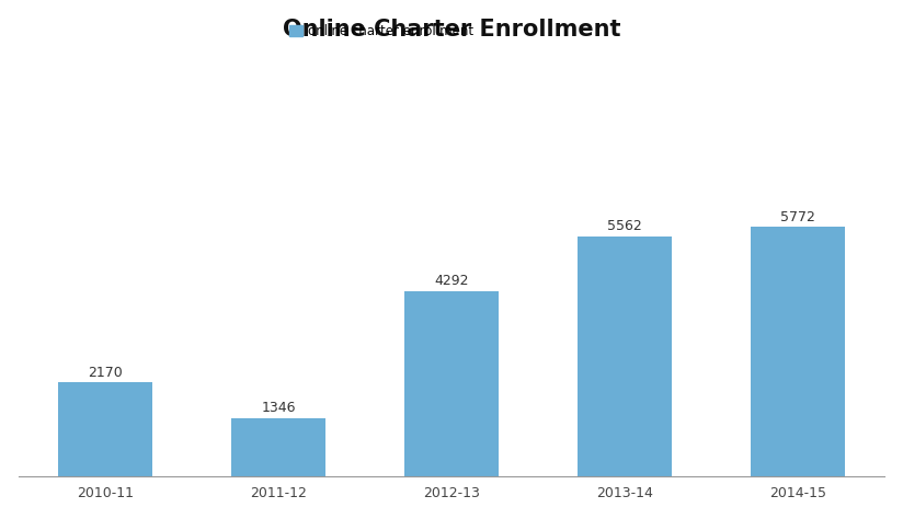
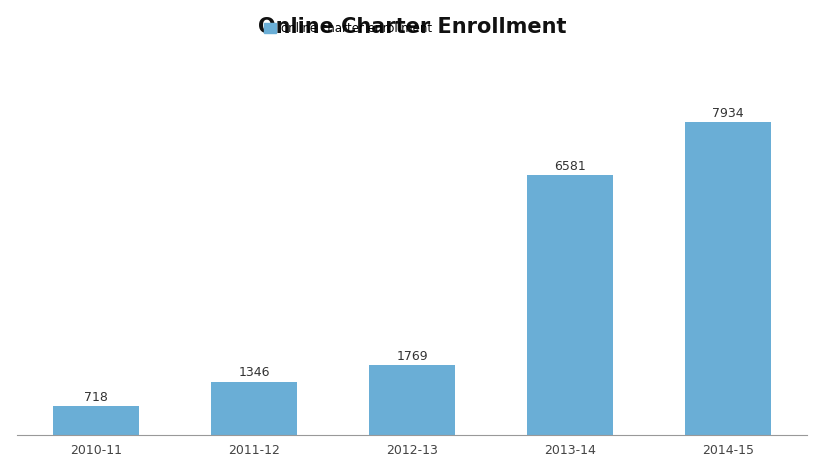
2010-11: 2170 -> 718
2012-13: 4292 -> 1769
2013-14: 5562 -> 6581
2014-15: 5772 -> 7934
